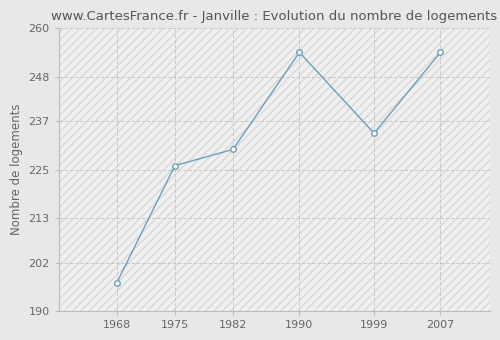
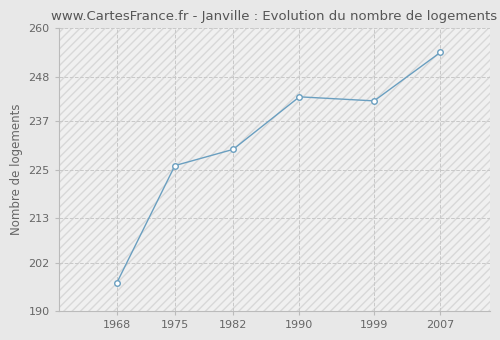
1990: 254 -> 243
1999: 234 -> 242
